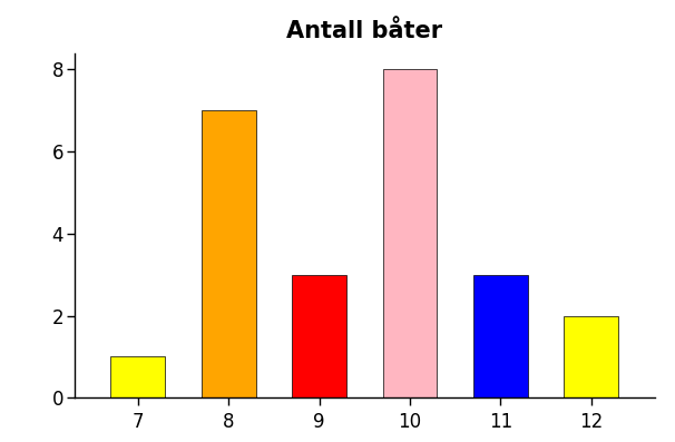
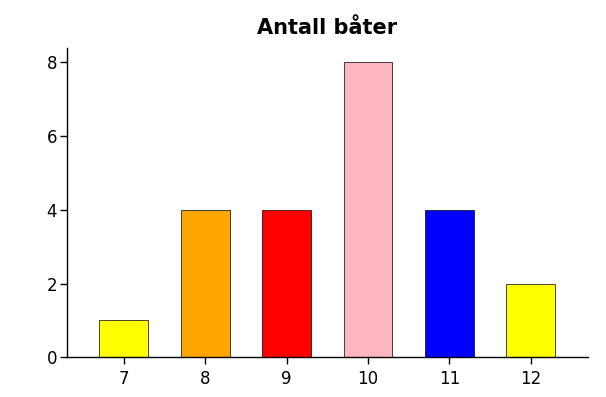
8: 7 -> 4
9: 3 -> 4
11: 3 -> 4
